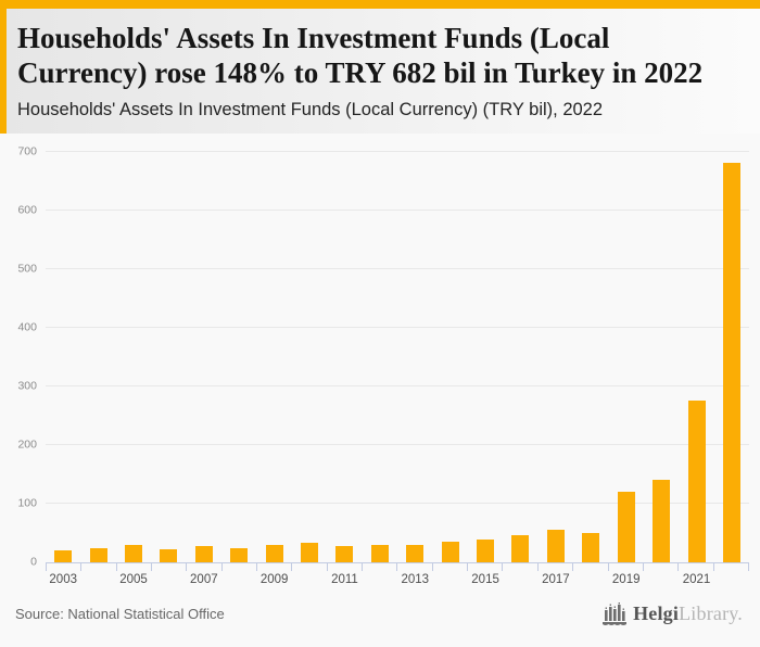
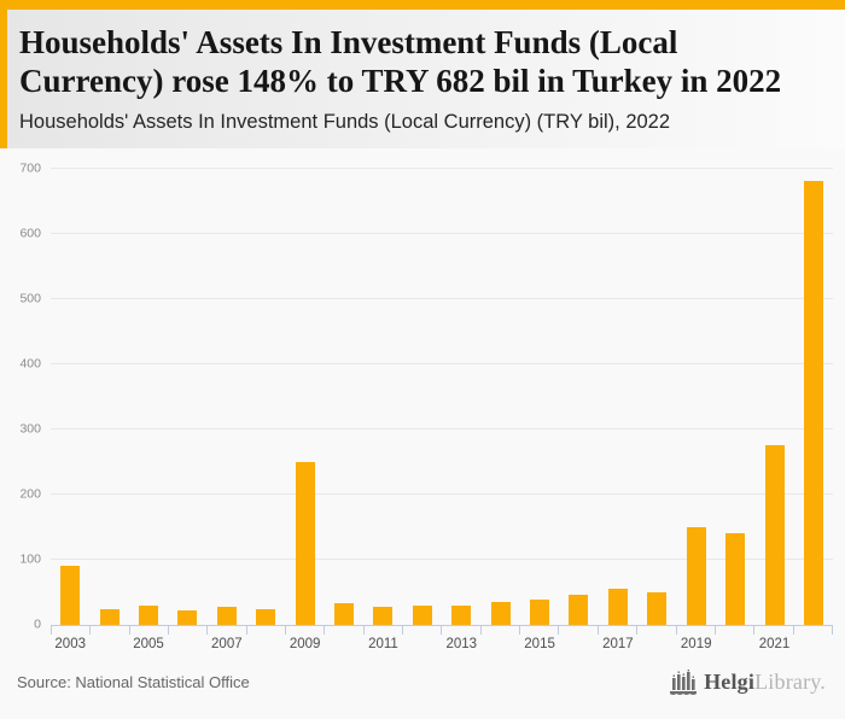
2003: 20 -> 90
2009: 30 -> 250
2019: 120 -> 150
